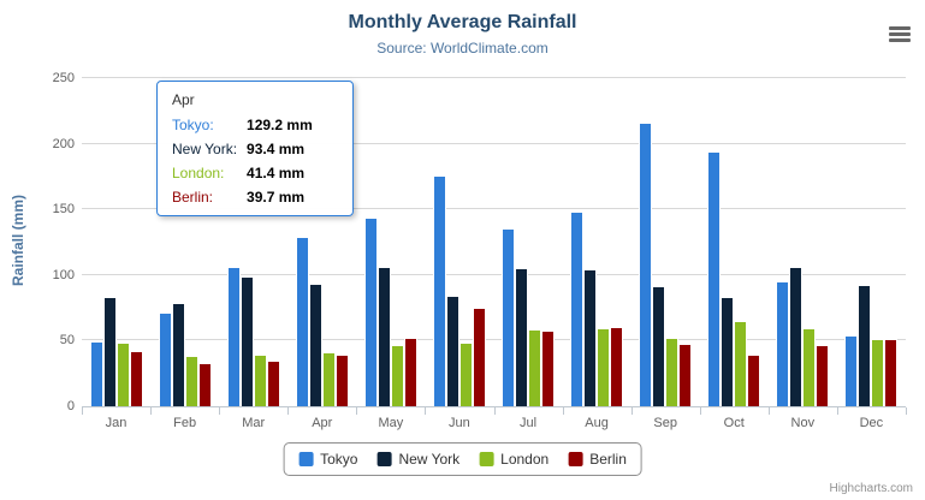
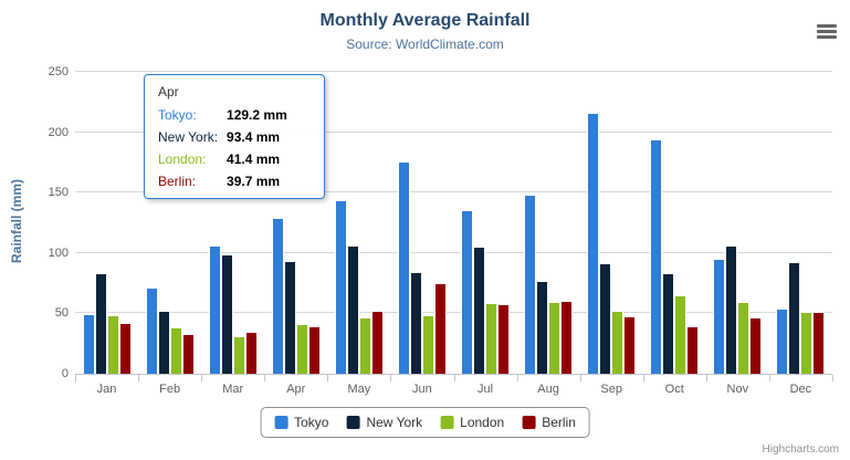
New York/Feb: 79 -> 52
London/Mar: 39 -> 31
New York/Aug: 104 -> 77
